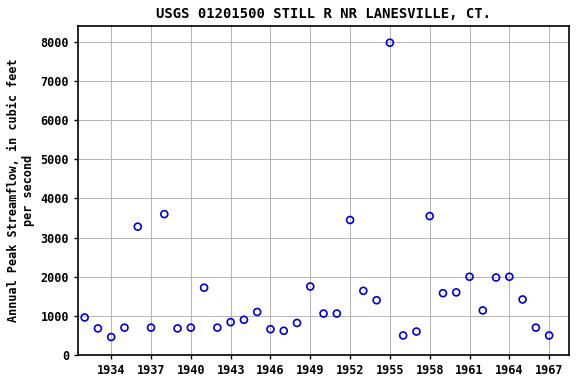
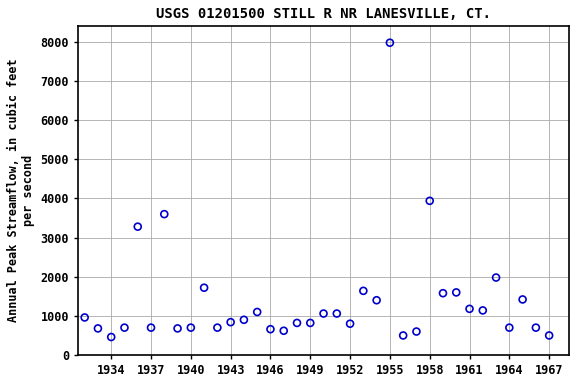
1949: 1750 -> 820
1952: 3450 -> 800
1958: 3550 -> 3940
1961: 2000 -> 1180
1964: 2000 -> 700
